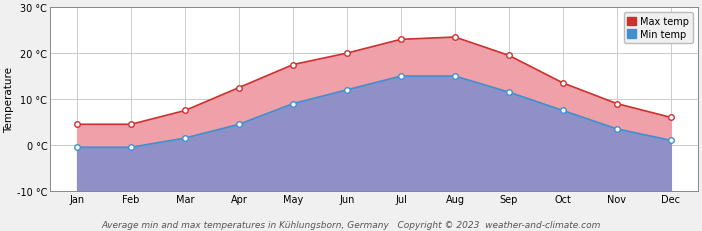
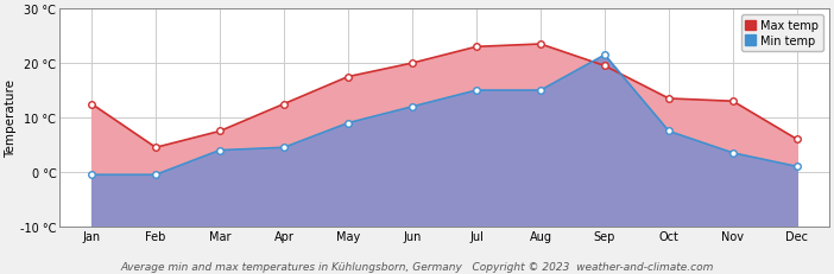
Max temp/Jan: 4.5 °C -> 12.5 °C
Min temp/Mar: 1.5 °C -> 4.0 °C
Min temp/Sep: 11.5 °C -> 21.5 °C
Max temp/Nov: 9.0 °C -> 13.0 °C
